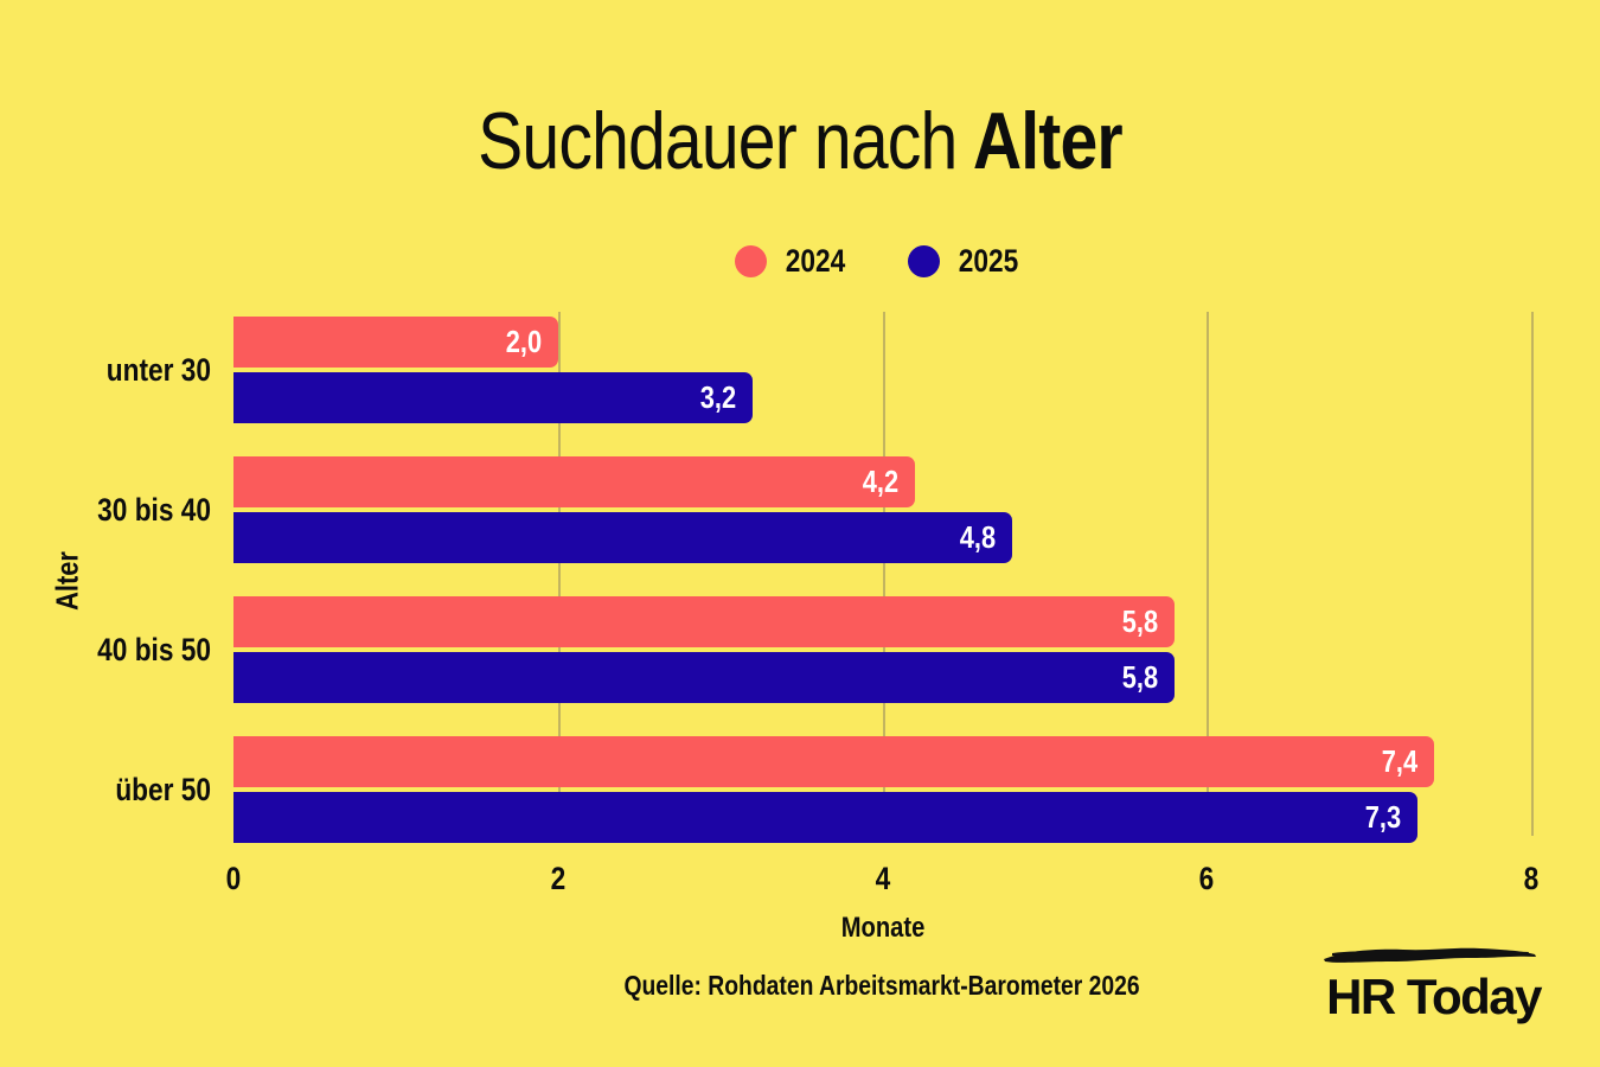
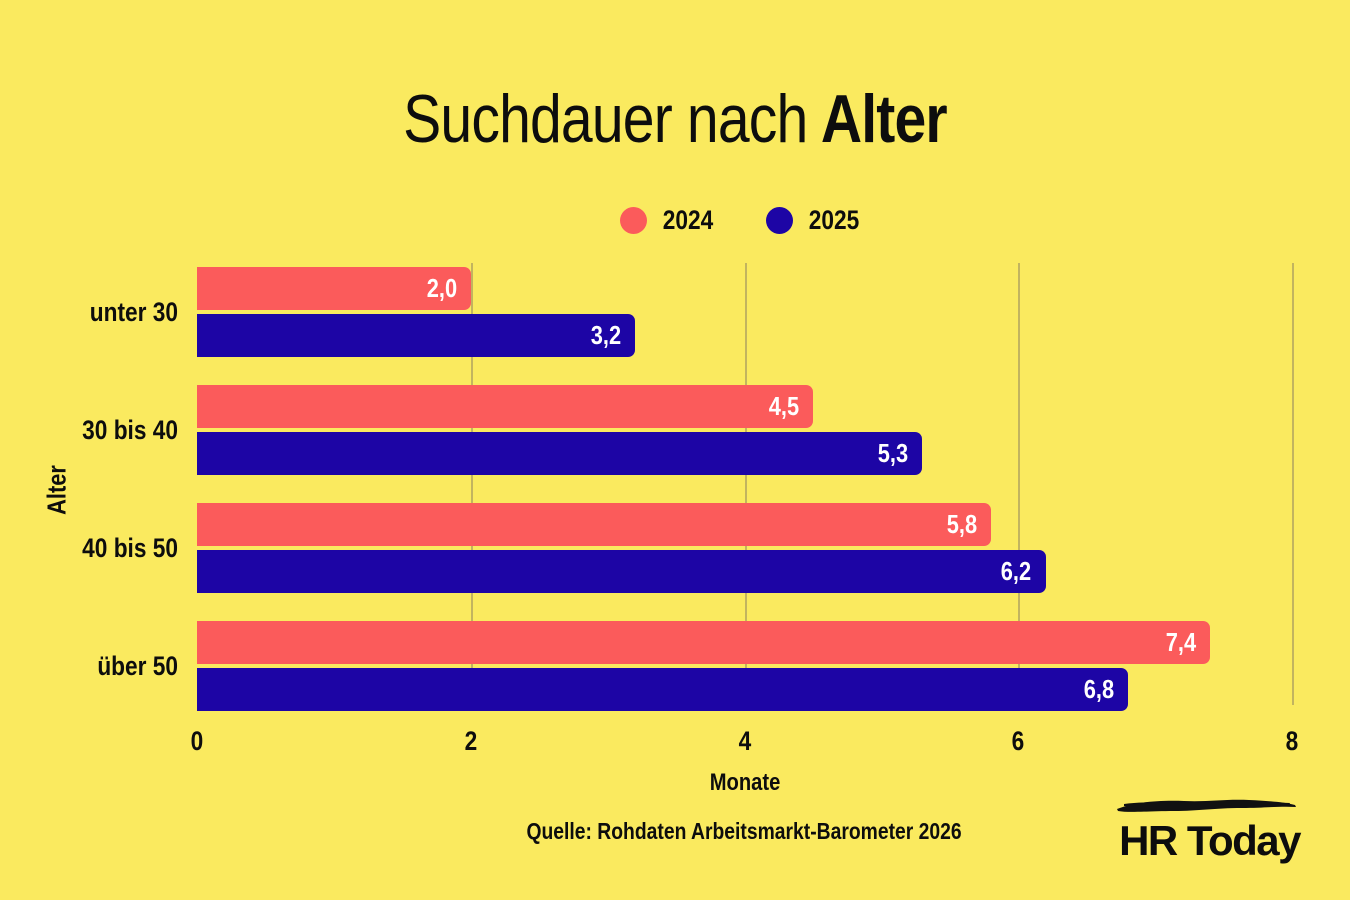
2024/30 bis 40: 4,2 -> 4,5
2025/30 bis 40: 4,8 -> 5,3
2025/40 bis 50: 5,8 -> 6,2
2025/über 50: 7,3 -> 6,8
